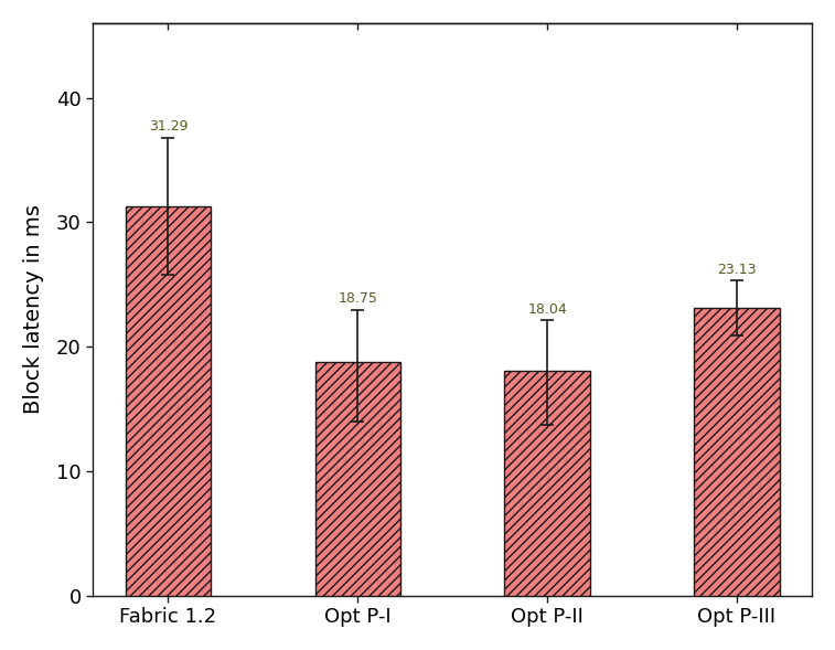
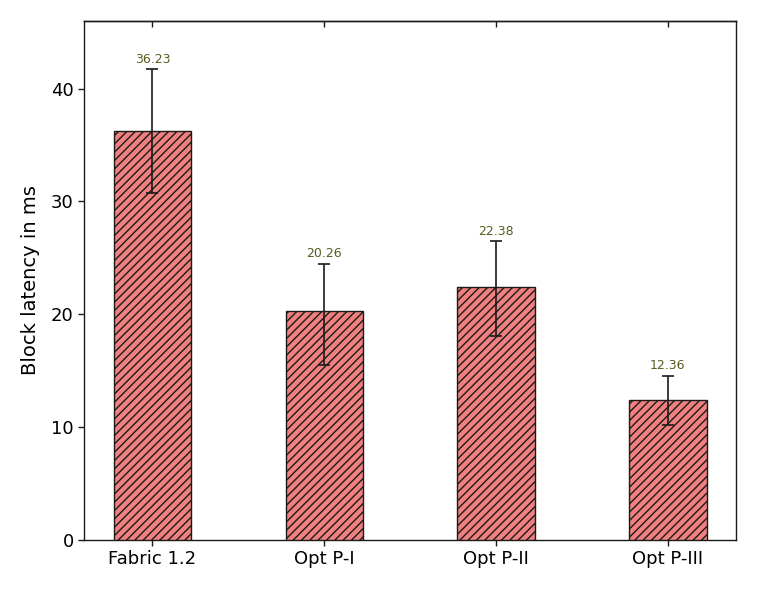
Fabric 1.2: 31.29 -> 36.23
Opt P-I: 18.75 -> 20.26
Opt P-II: 18.04 -> 22.38
Opt P-III: 23.13 -> 12.36
